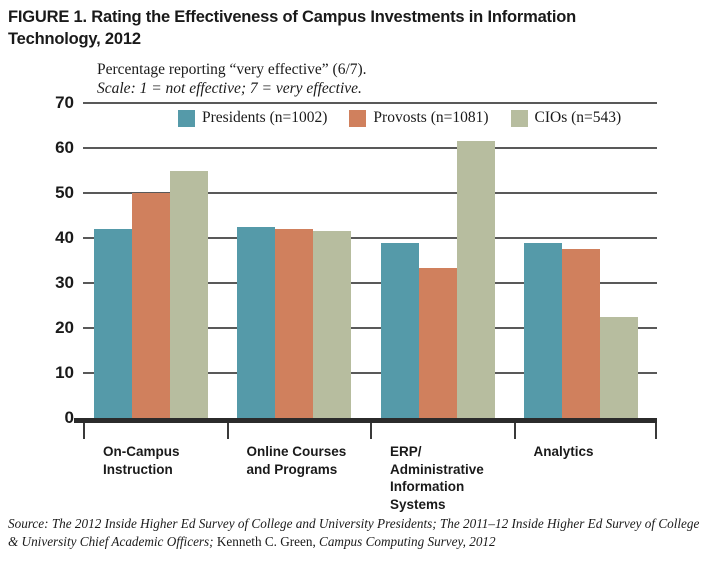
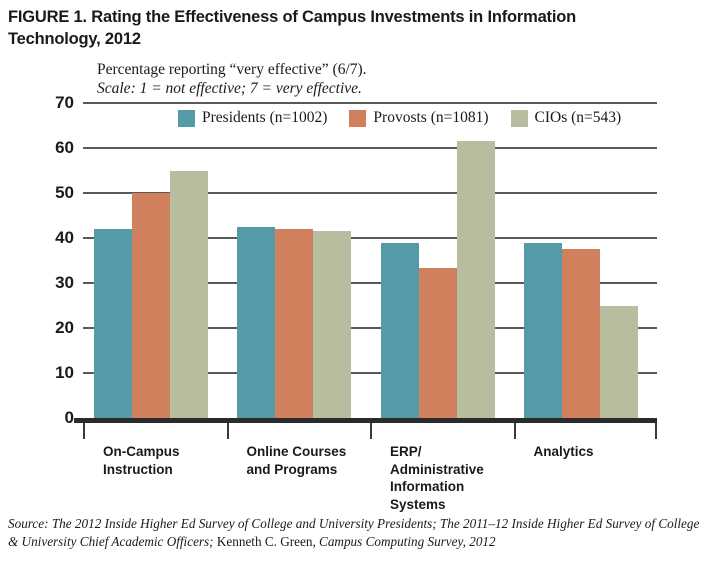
CIOs (n=543)/Analytics: 22 -> 25
